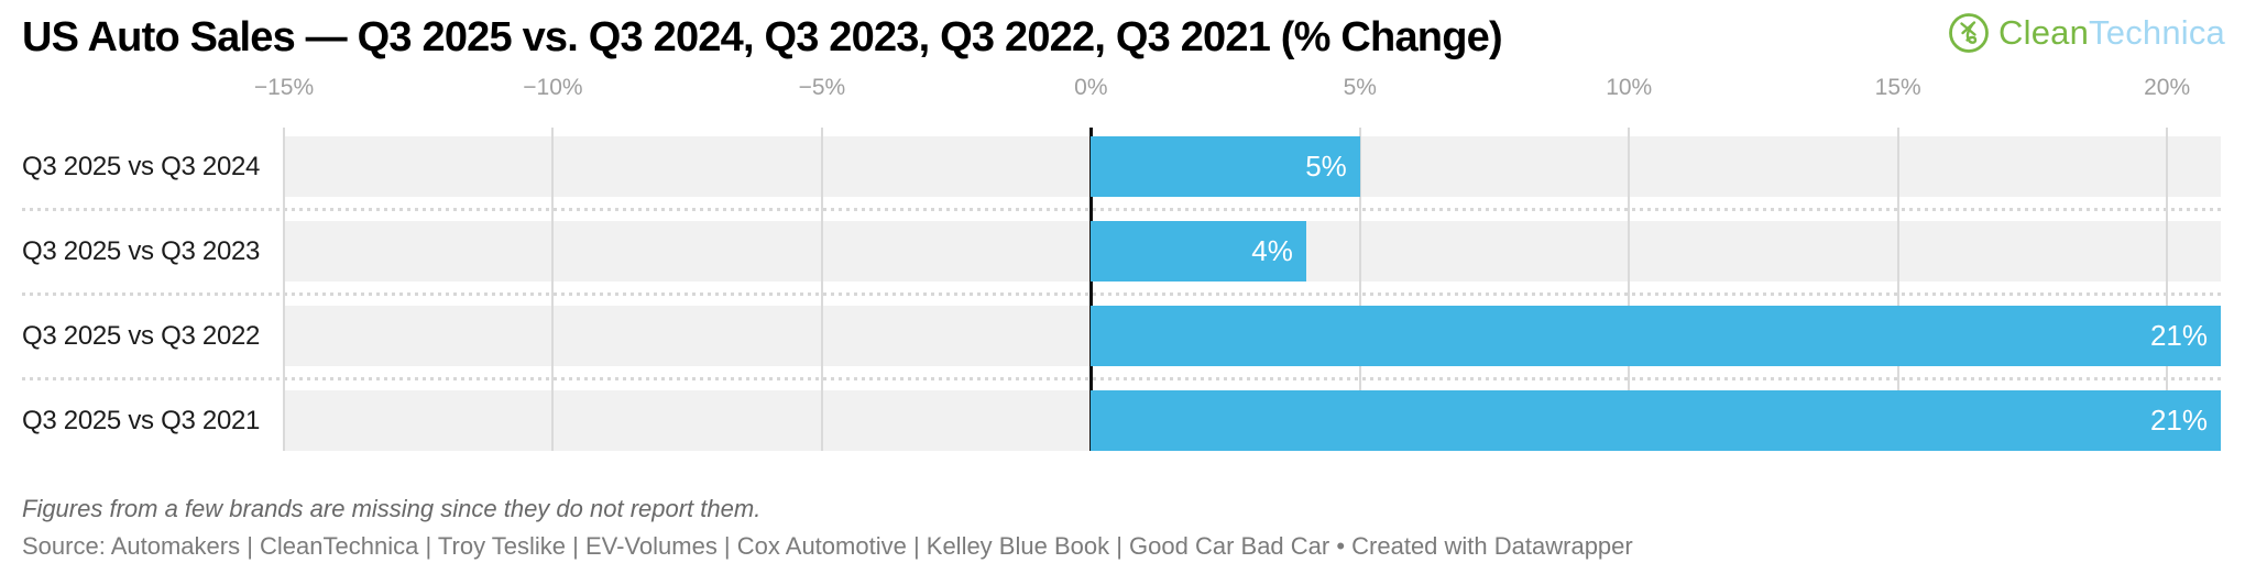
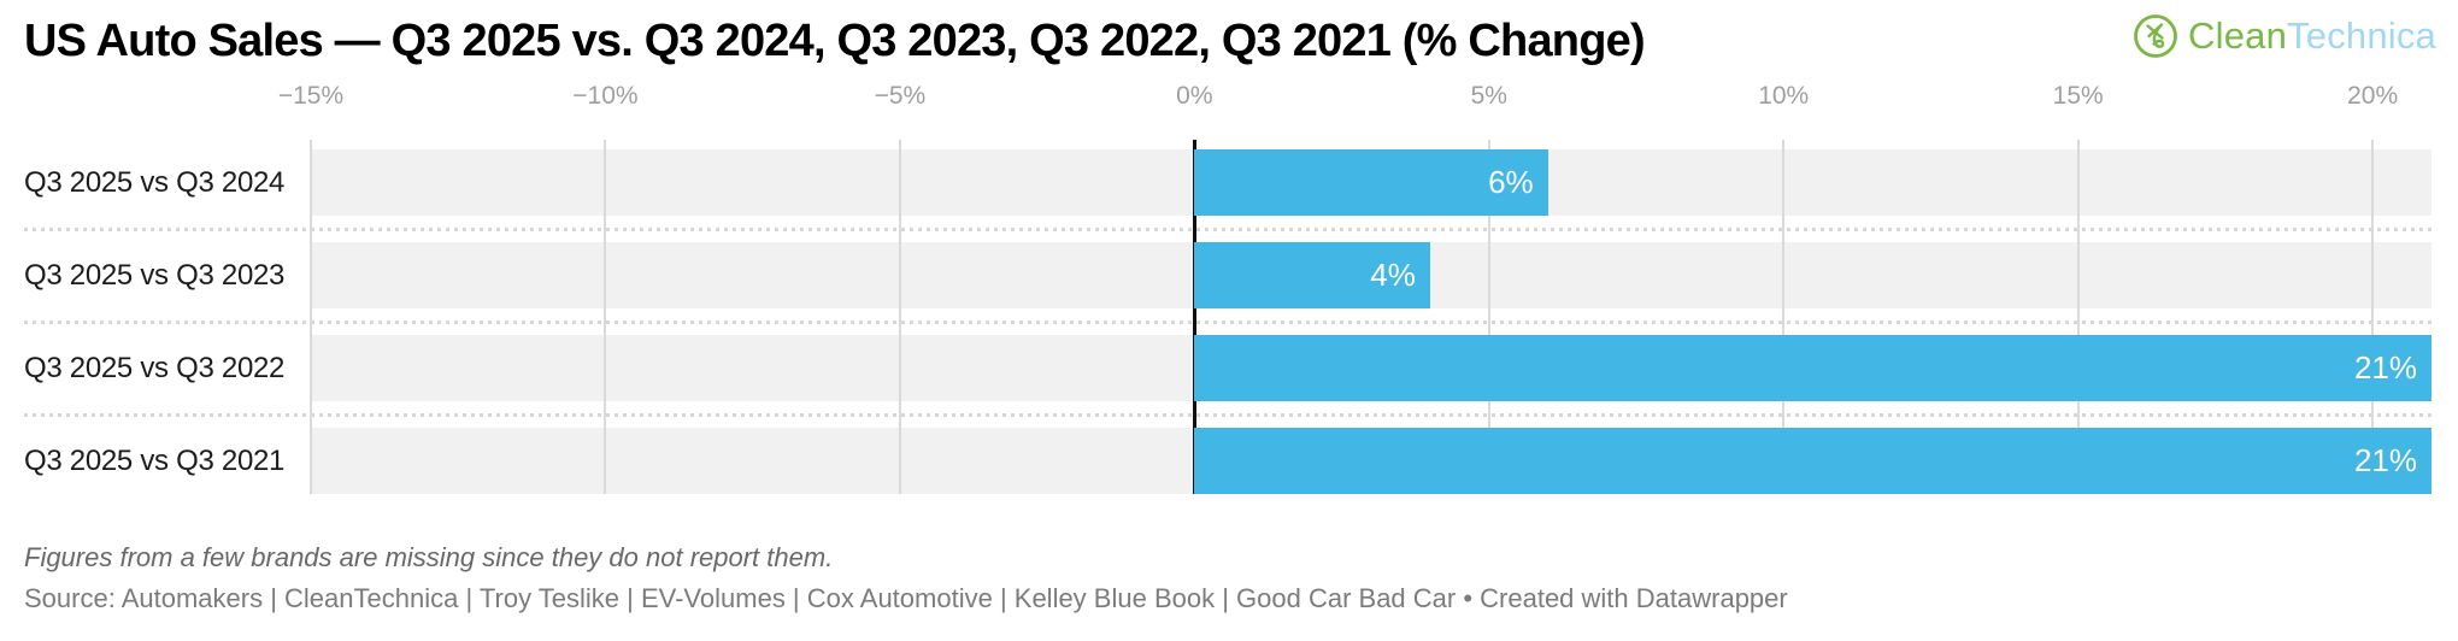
Q3 2025 vs Q3 2024: 5% -> 6%
